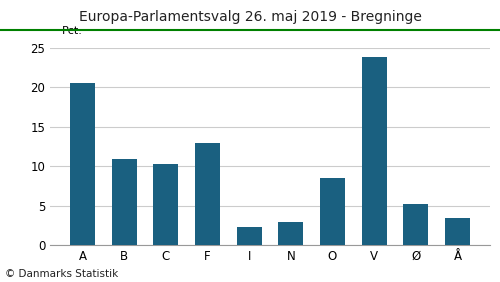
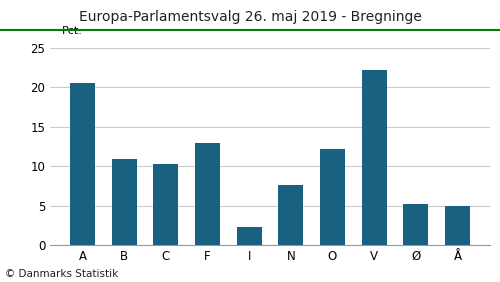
N: 2.9 -> 7.6
O: 8.5 -> 12.2
V: 23.8 -> 22.2
Å: 3.5 -> 5.0
